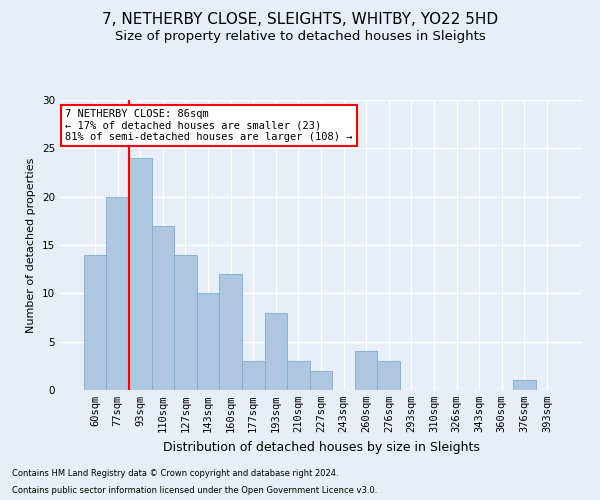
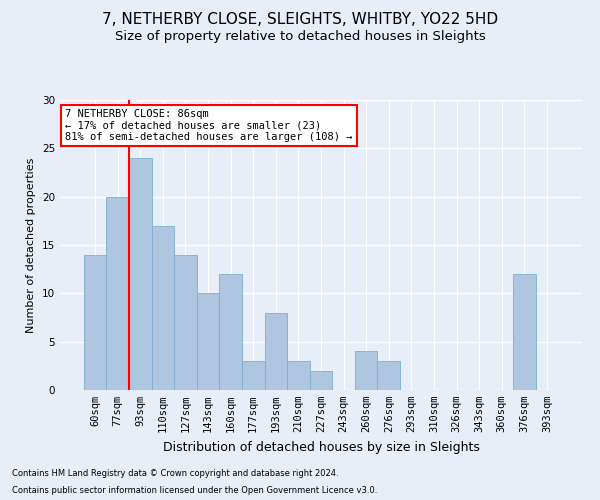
376sqm: 1 -> 12
